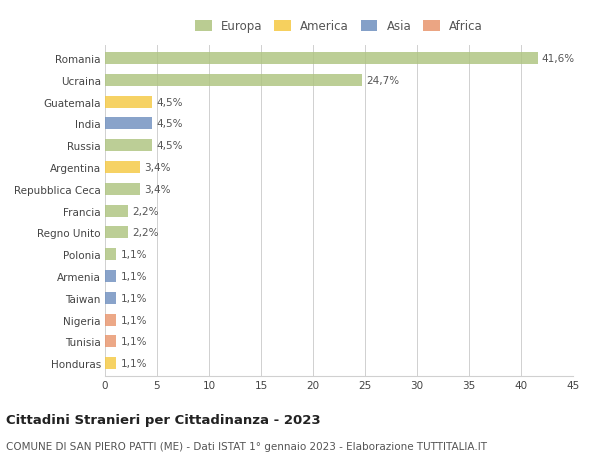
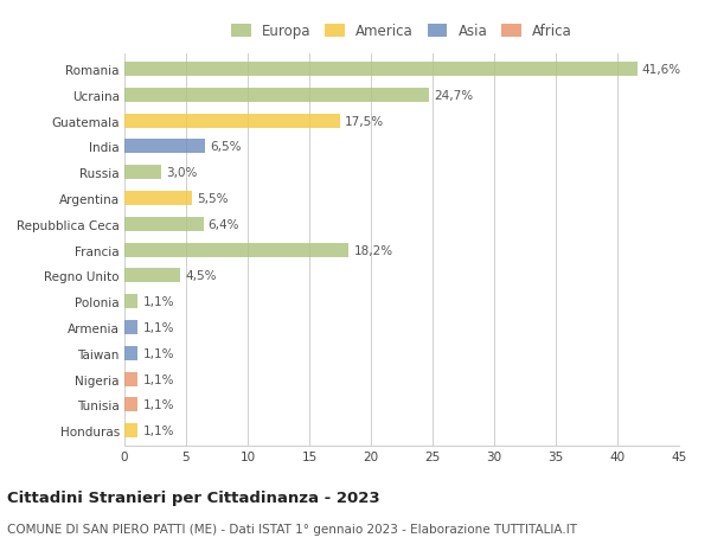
Guatemala: 4,5% -> 17,5%
India: 4,5% -> 6,5%
Russia: 4,5% -> 3,0%
Argentina: 3,4% -> 5,5%
Repubblica Ceca: 3,4% -> 6,4%
Francia: 2,2% -> 18,2%
Regno Unito: 2,2% -> 4,5%
